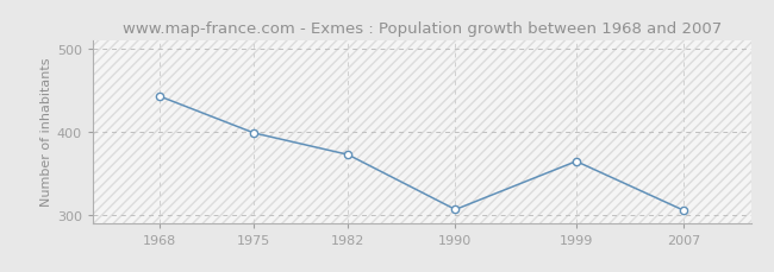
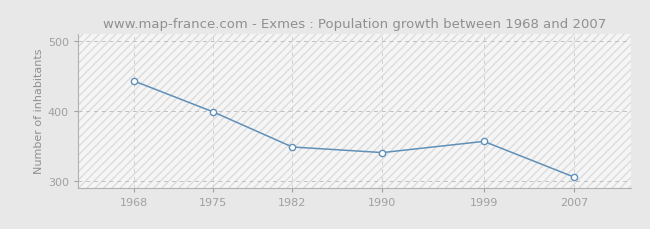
1982: 372 -> 348
1990: 306 -> 340
1999: 364 -> 356
